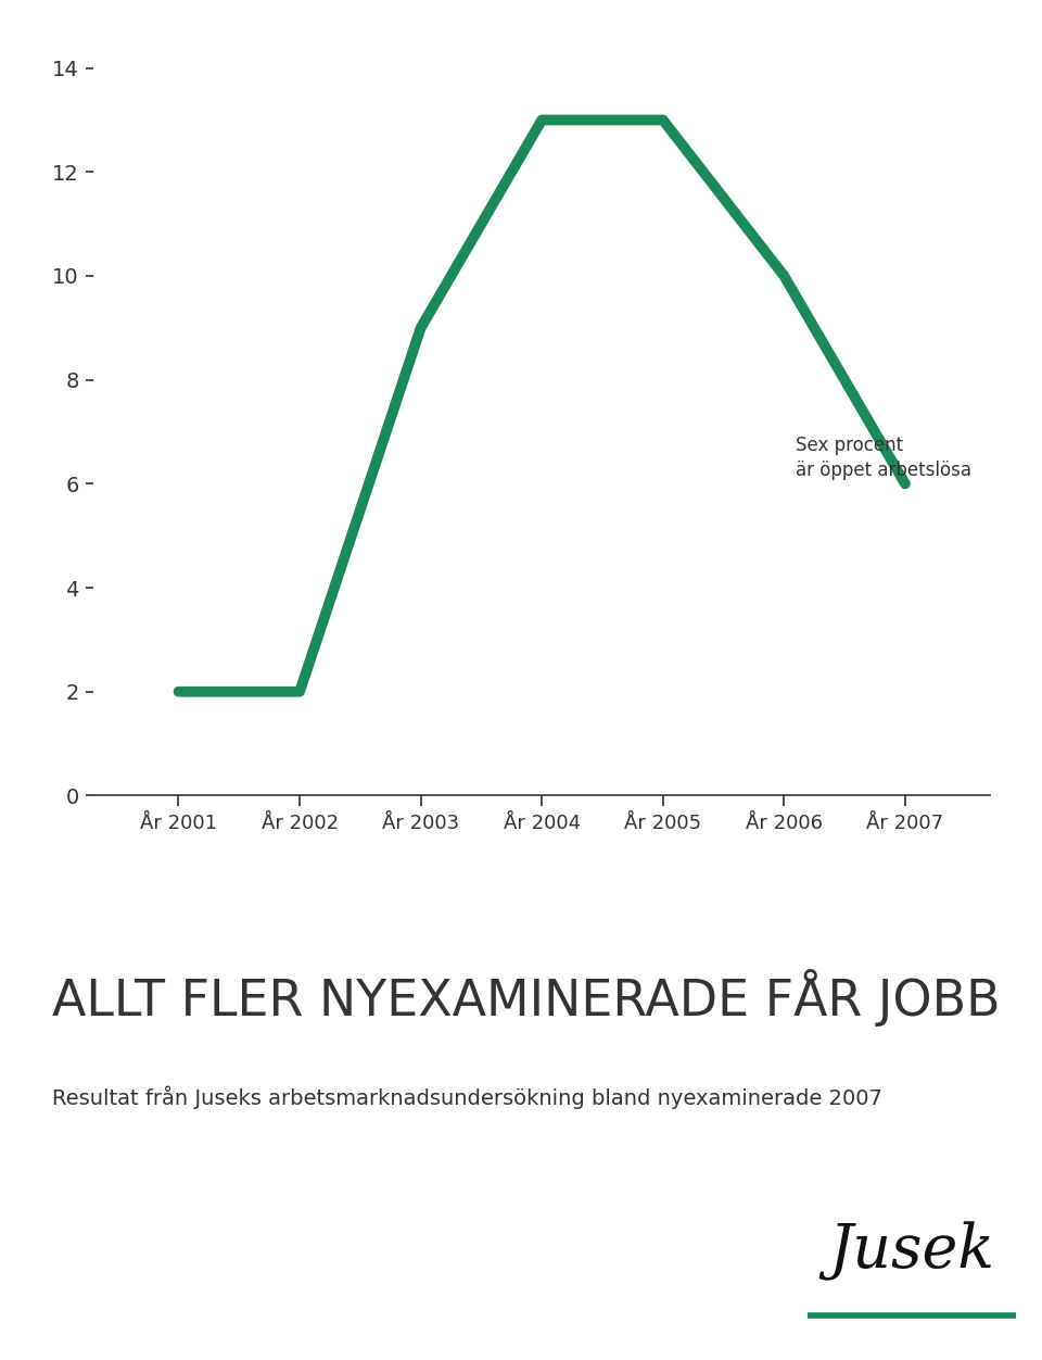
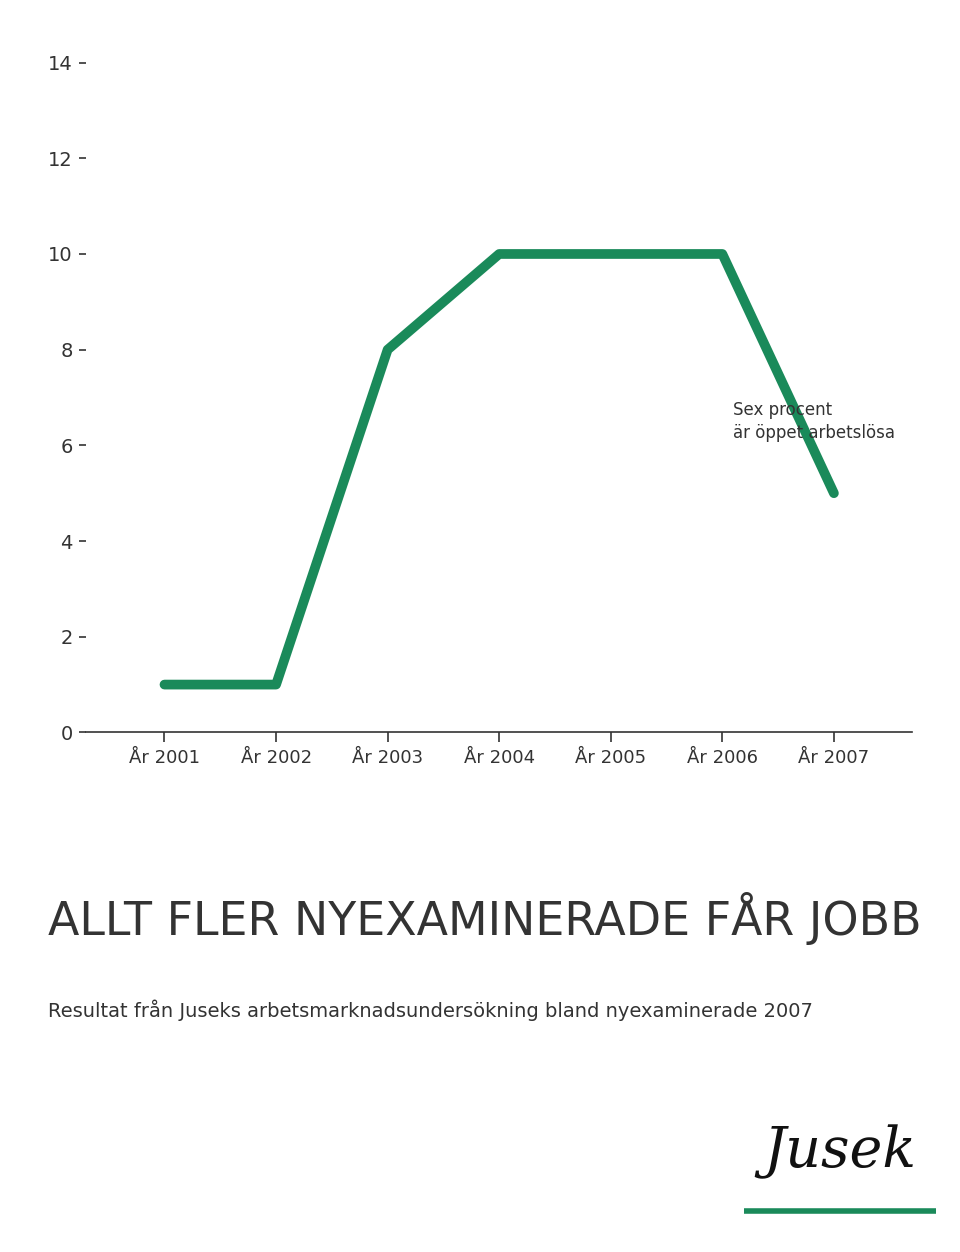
År 2001: 2 -> 1
År 2002: 2 -> 1
År 2003: 9 -> 8
År 2004: 13 -> 10
År 2005: 13 -> 10
År 2007: 6 -> 5
